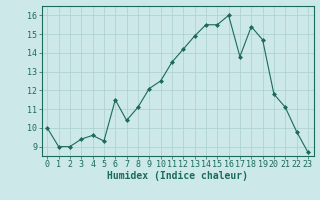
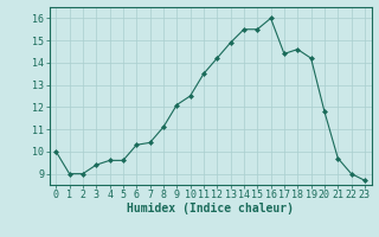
5: 9.3 -> 9.6
6: 11.5 -> 10.3
17: 13.8 -> 14.4
18: 15.4 -> 14.6
19: 14.7 -> 14.2
21: 11.1 -> 9.7
22: 9.8 -> 9.0
